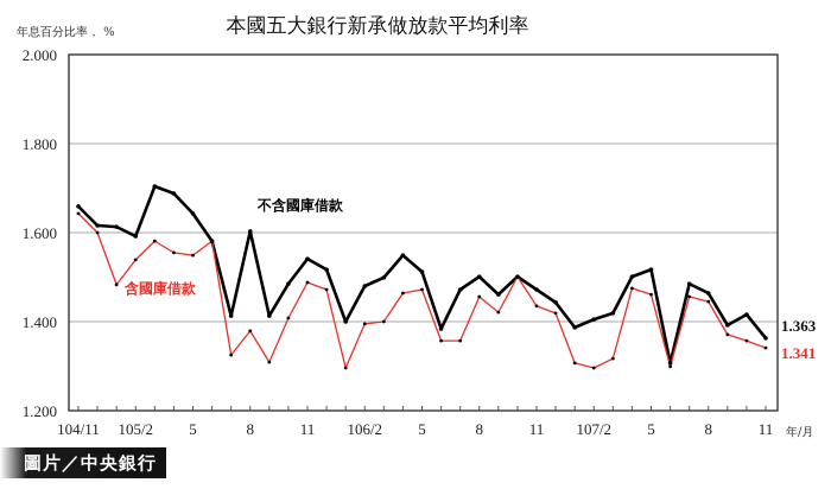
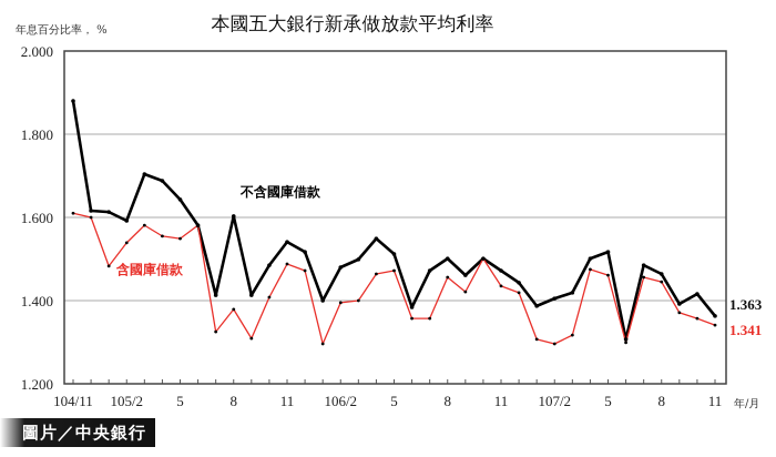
不含國庫借款/104/11: 1.66 -> 1.88
含國庫借款/104/11: 1.64 -> 1.61
